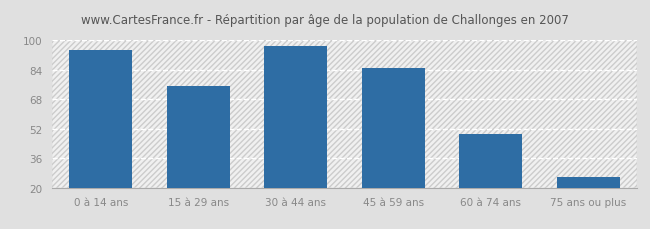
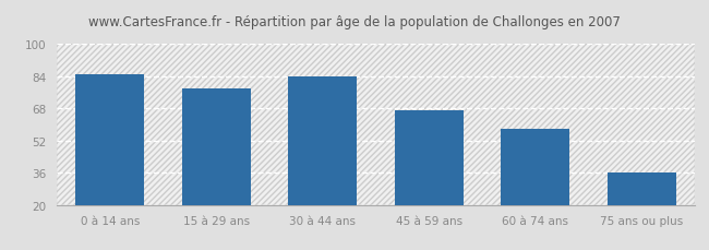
0 à 14 ans: 95 -> 85
15 à 29 ans: 75 -> 78
30 à 44 ans: 97 -> 84
45 à 59 ans: 85 -> 67
60 à 74 ans: 49 -> 58
75 ans ou plus: 26 -> 36
